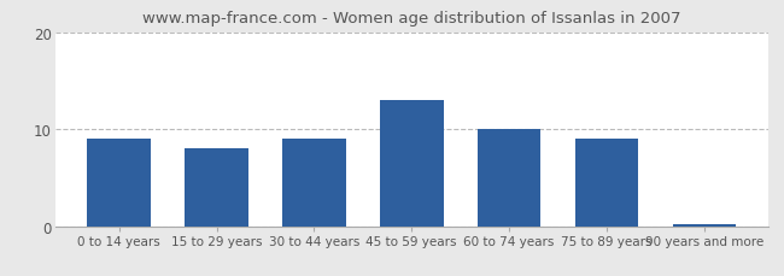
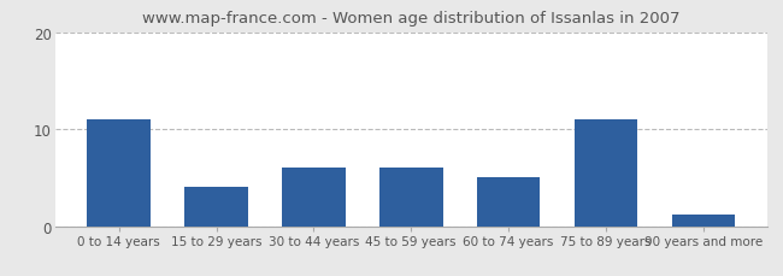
0 to 14 years: 9.0 -> 11.0
15 to 29 years: 8.0 -> 4.0
30 to 44 years: 9.0 -> 6.0
45 to 59 years: 13.0 -> 6.0
60 to 74 years: 10.0 -> 5.0
75 to 89 years: 9.0 -> 11.0
90 years and more: 0.2 -> 1.2
